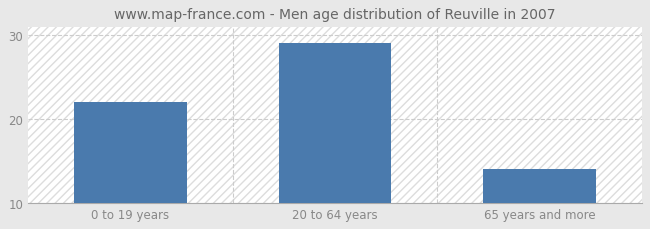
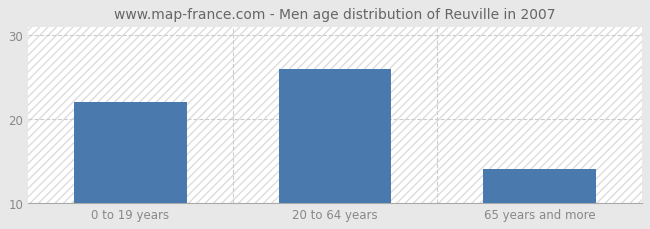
20 to 64 years: 29 -> 26
